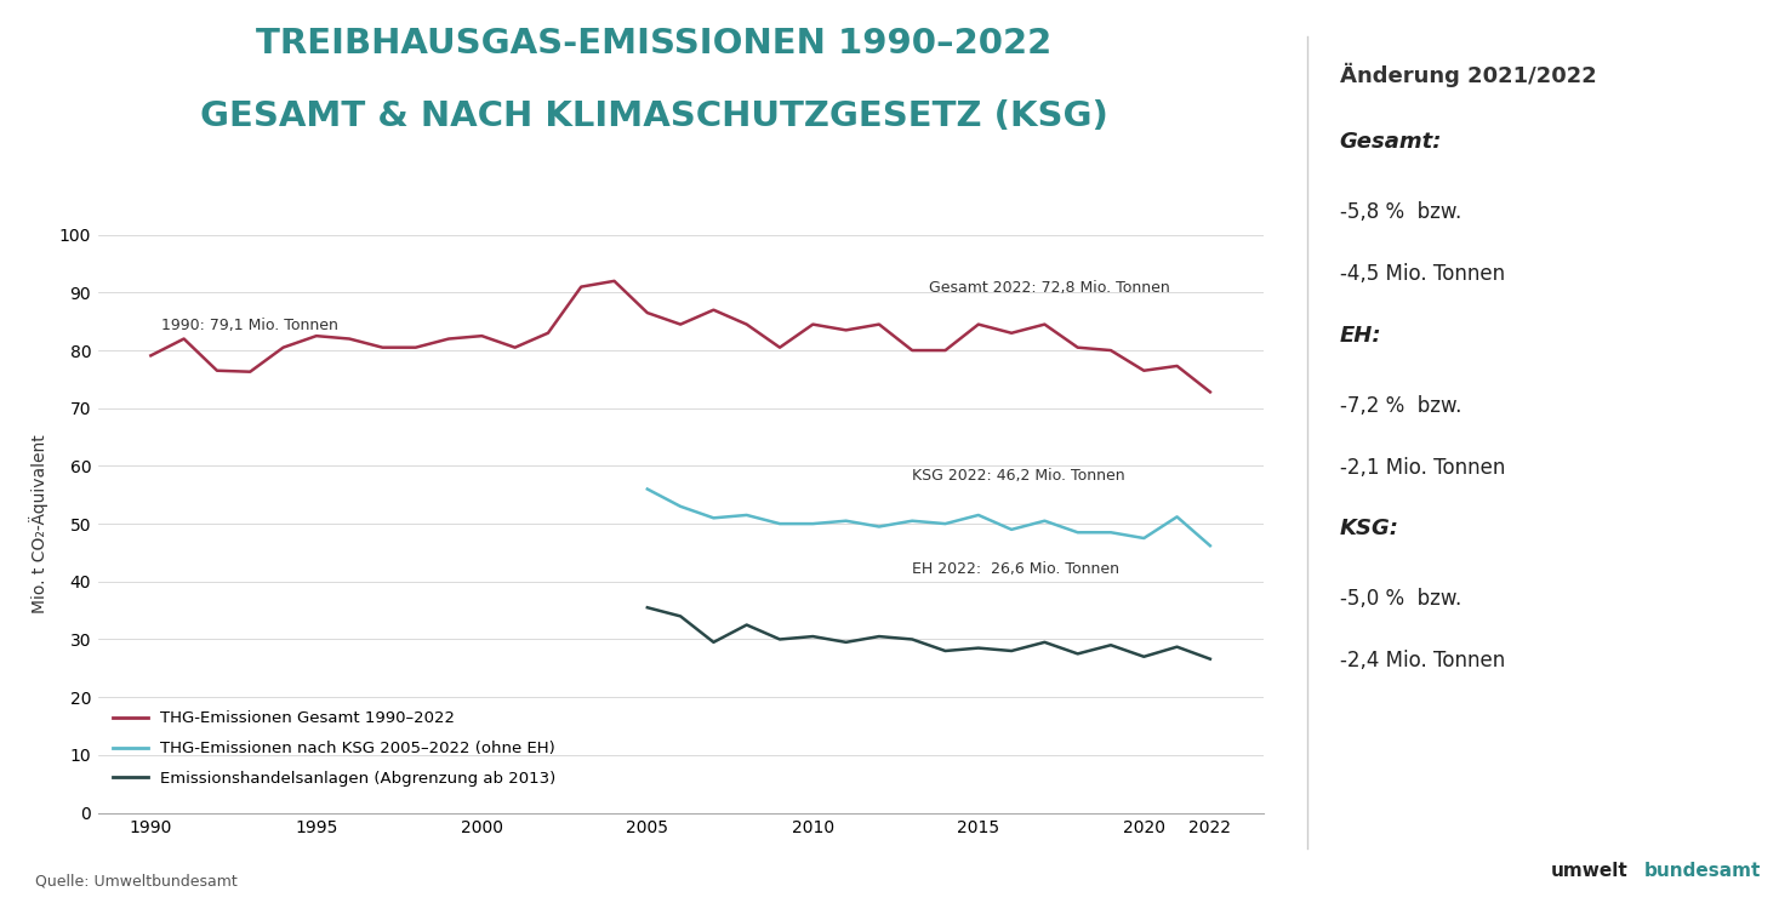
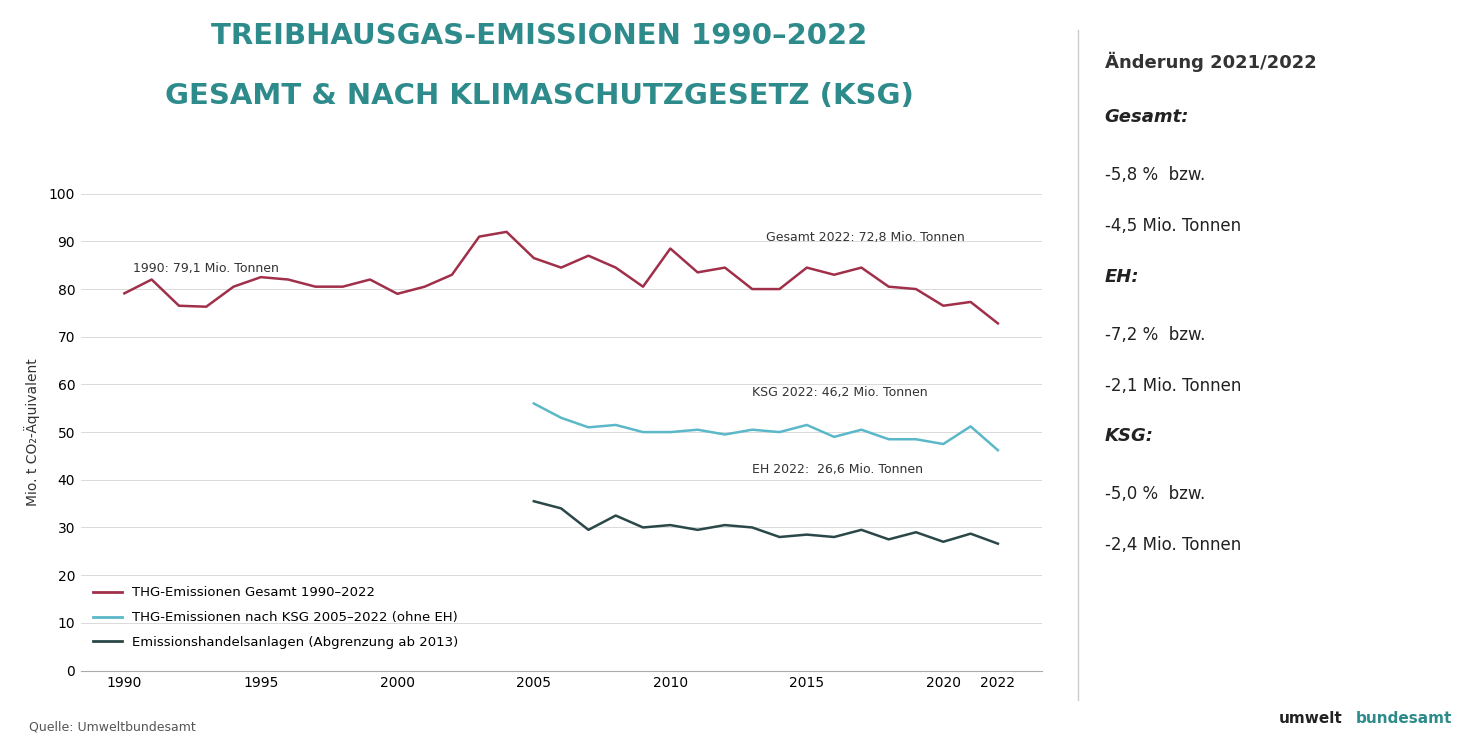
THG-Emissionen Gesamt 1990–2022/2000: 82.5 -> 79.0
THG-Emissionen Gesamt 1990–2022/2010: 84.5 -> 88.5
